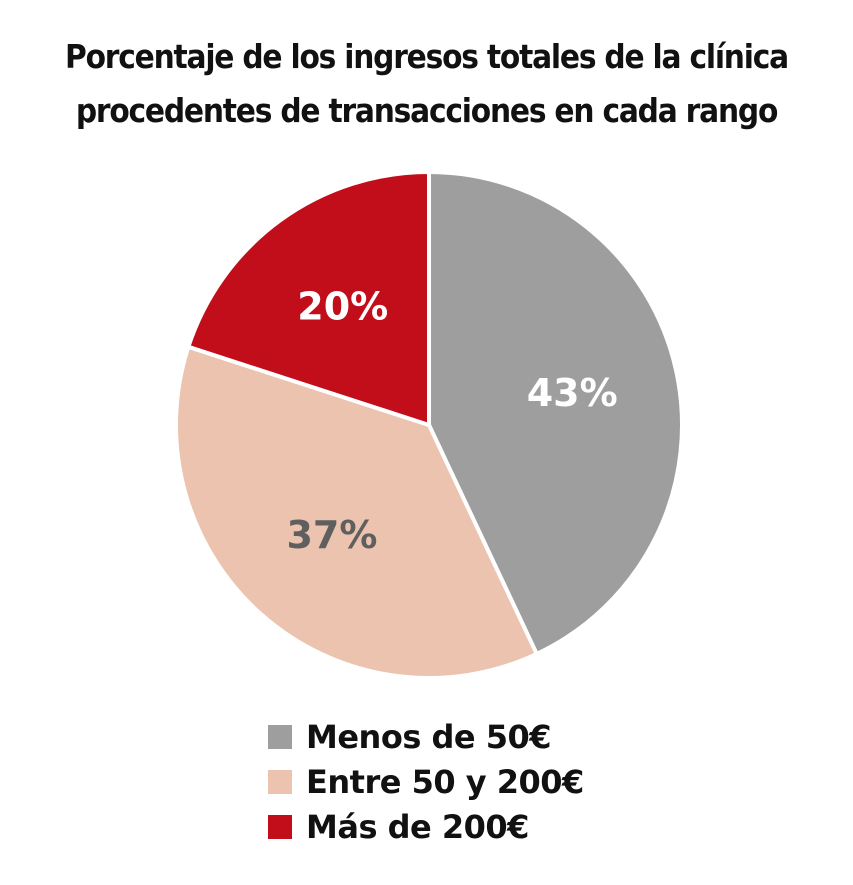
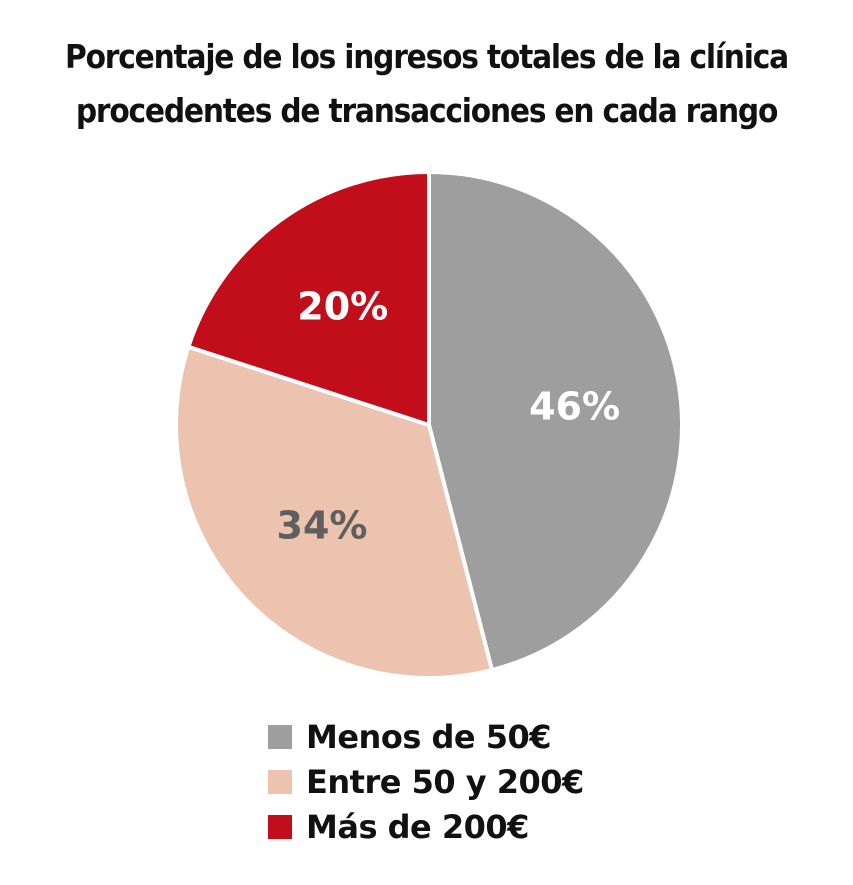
Menos de 50€: 43% -> 46%
Entre 50 y 200€: 37% -> 34%
